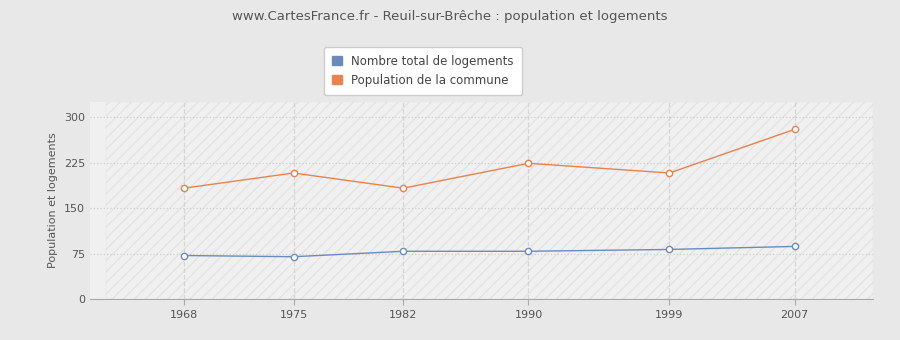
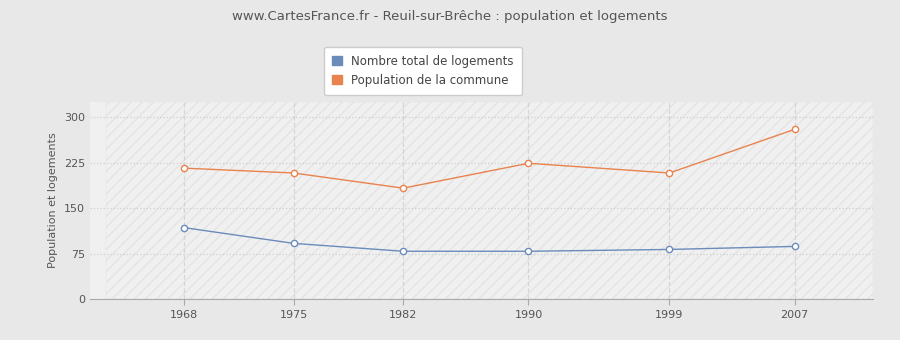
Nombre total de logements/1968: 72 -> 118
Population de la commune/1968: 183 -> 216
Nombre total de logements/1975: 70 -> 92
